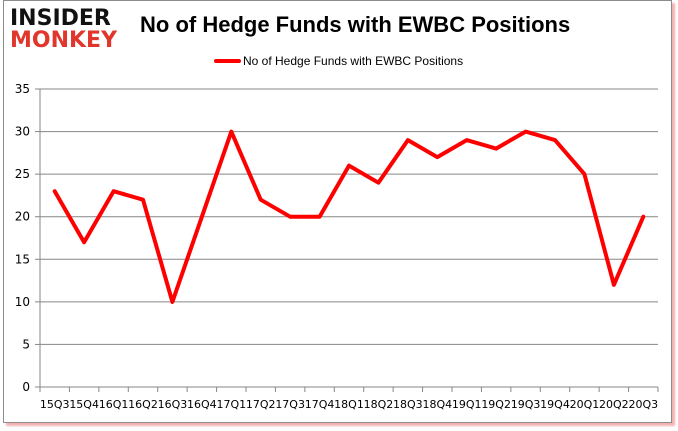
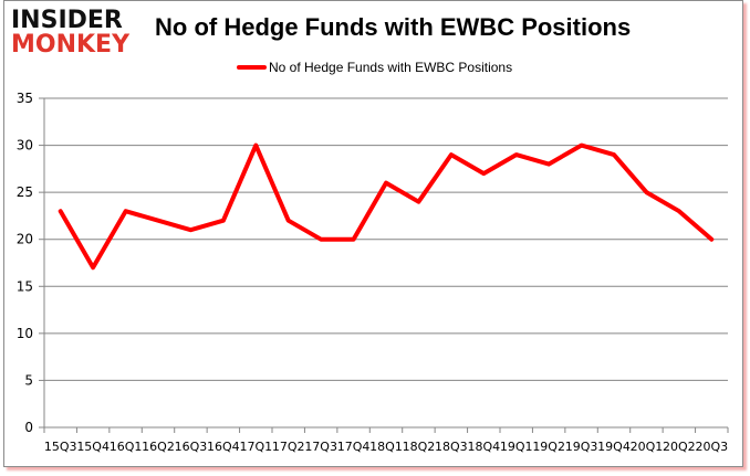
16Q3: 10 -> 21
16Q4: 20 -> 22
20Q2: 12 -> 23
